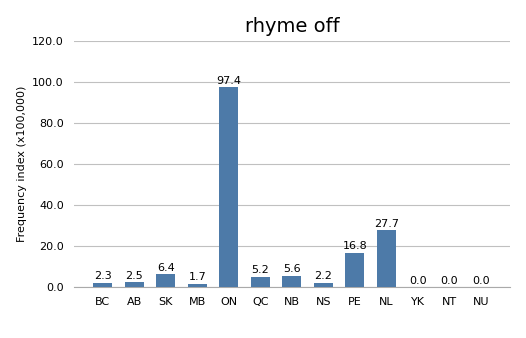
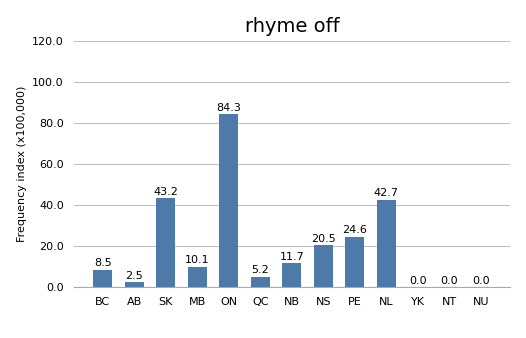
BC: 2.3 -> 8.5
SK: 6.4 -> 43.2
MB: 1.7 -> 10.1
ON: 97.4 -> 84.3
NB: 5.6 -> 11.7
NS: 2.2 -> 20.5
PE: 16.8 -> 24.6
NL: 27.7 -> 42.7
